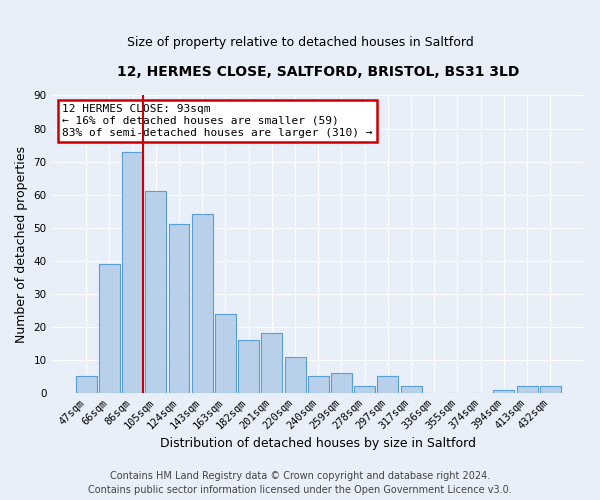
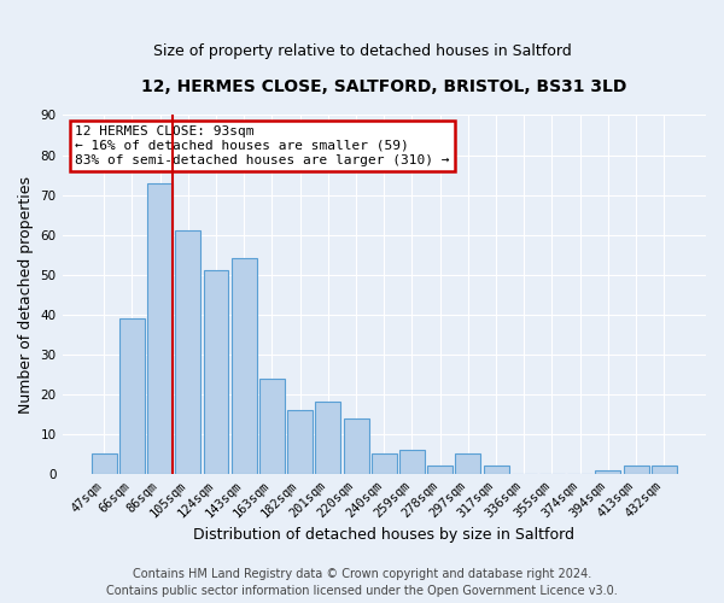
220sqm: 11 -> 14
